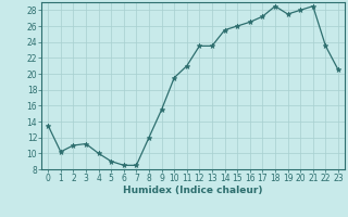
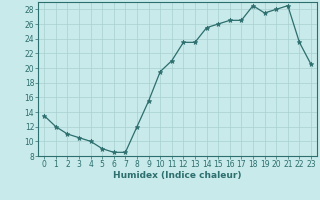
1: 10.2 -> 12.0
3: 11.2 -> 10.5
17: 27.2 -> 26.5
